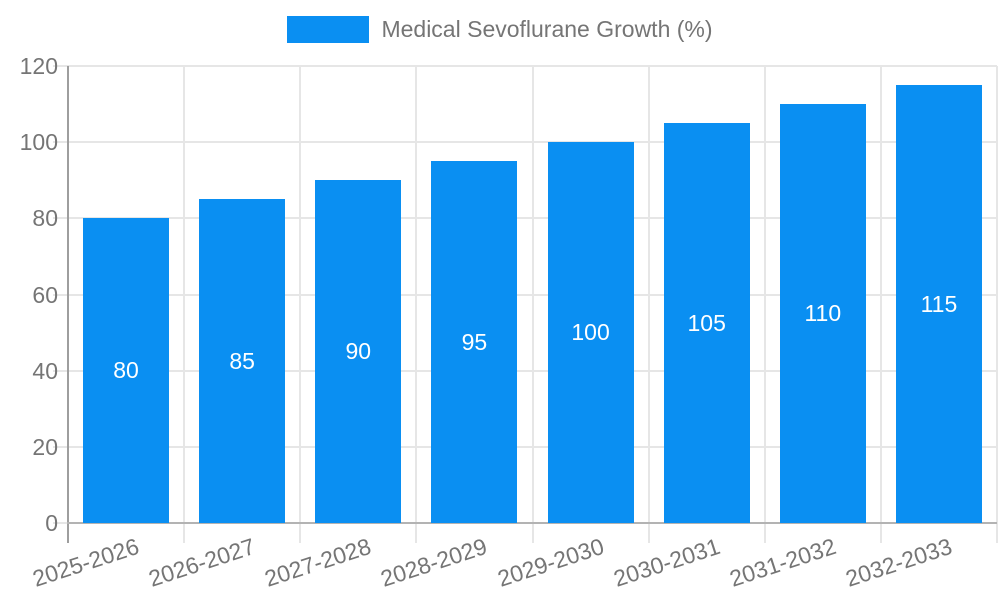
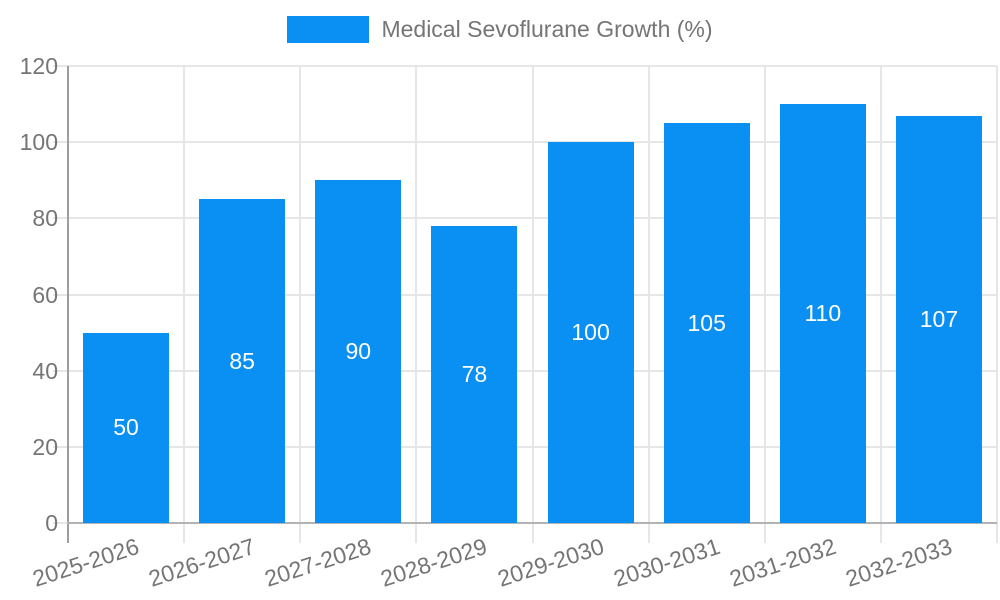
2025-2026: 80 -> 50
2028-2029: 95 -> 78
2032-2033: 115 -> 107
